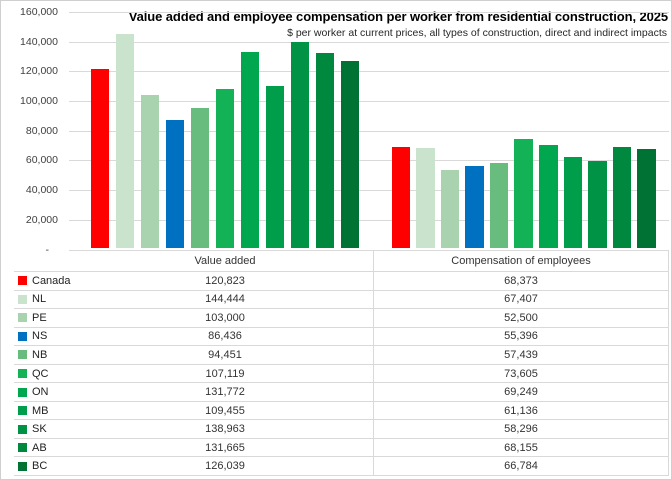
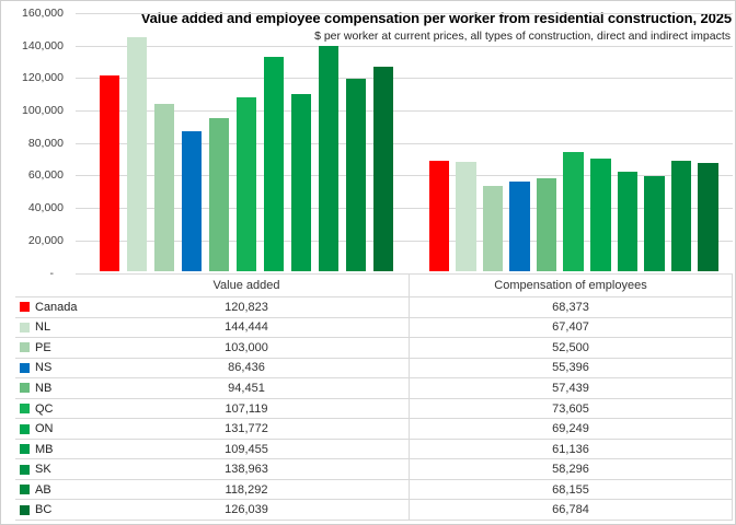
AB/Value added: 131,665 -> 118,292
